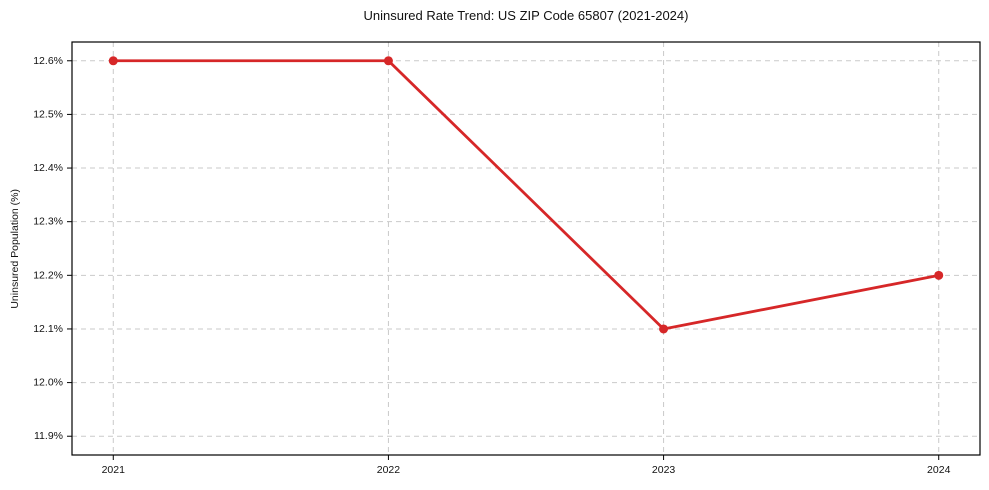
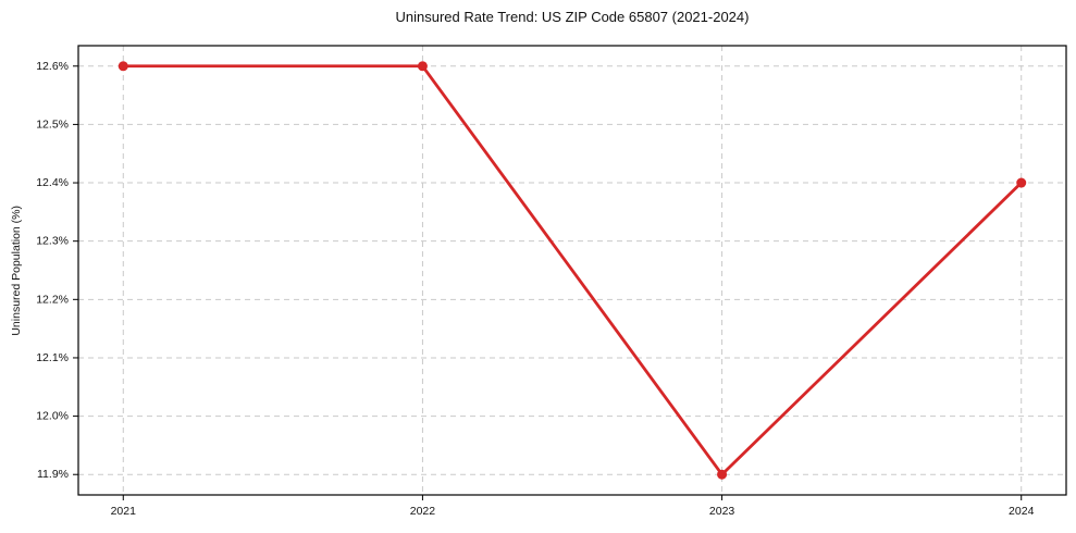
2023: 12.1% -> 11.9%
2024: 12.2% -> 12.4%
